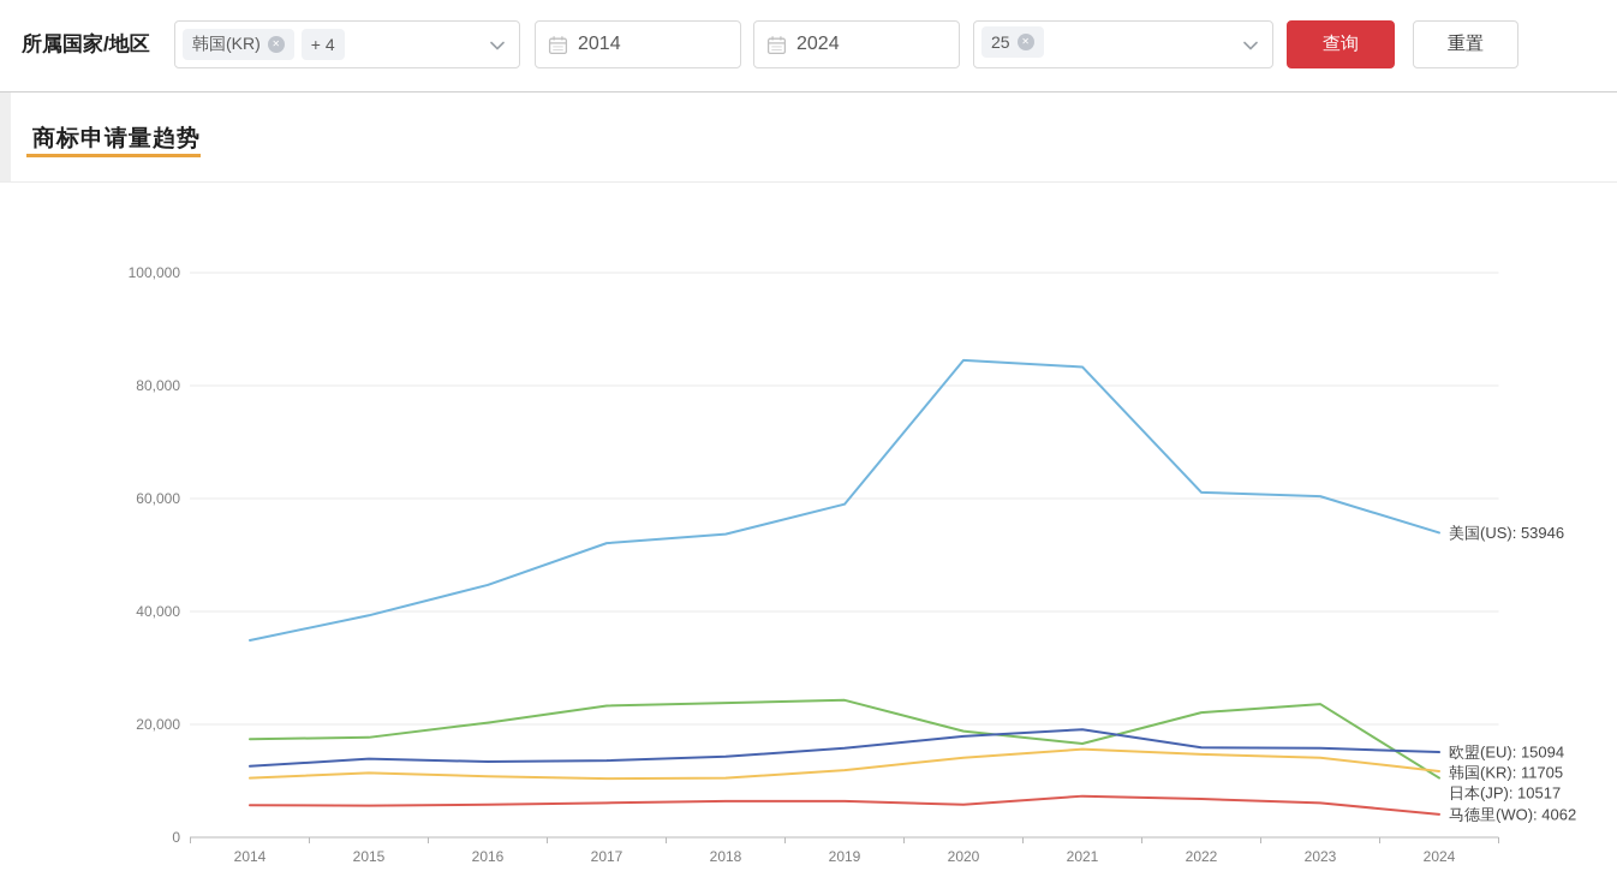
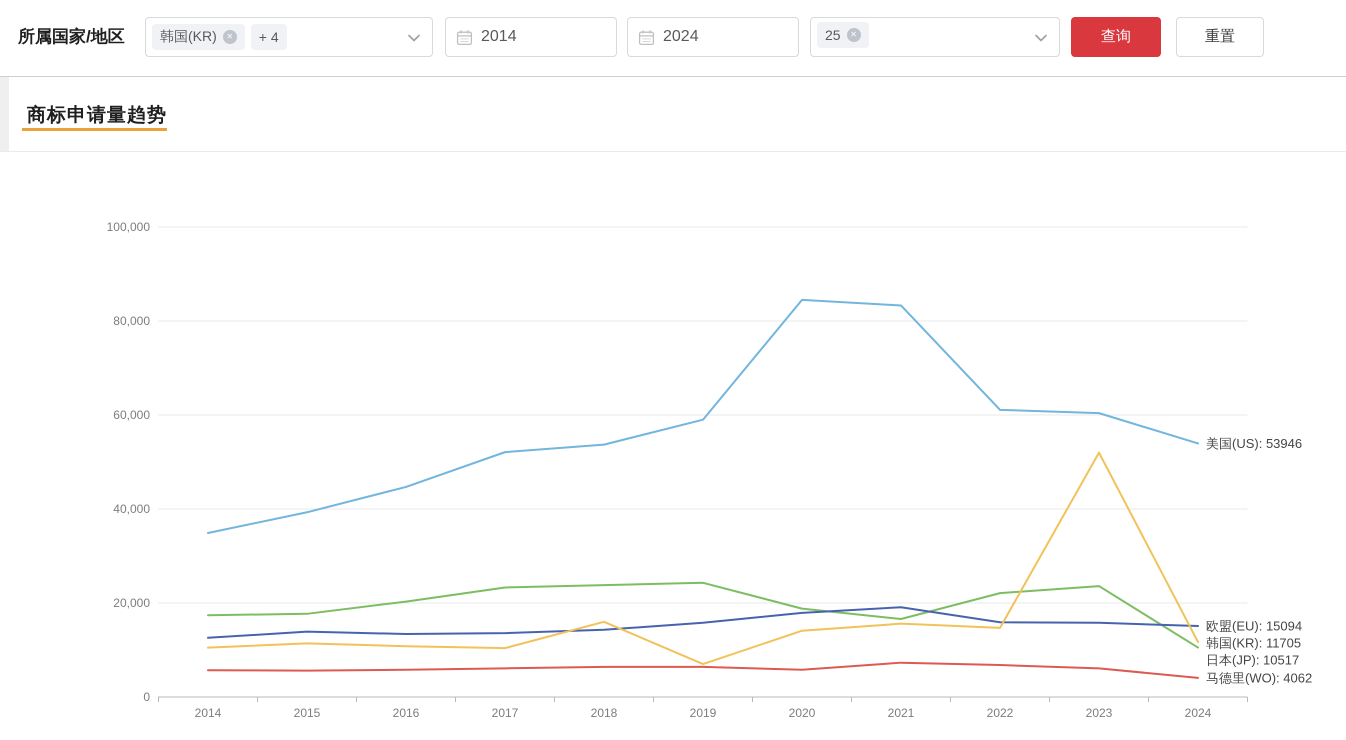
韩国(KR)/2018: 10000 -> 16000
韩国(KR)/2019: 12000 -> 7000
韩国(KR)/2023: 14000 -> 52000
